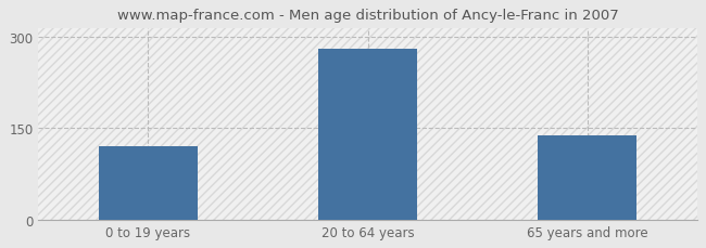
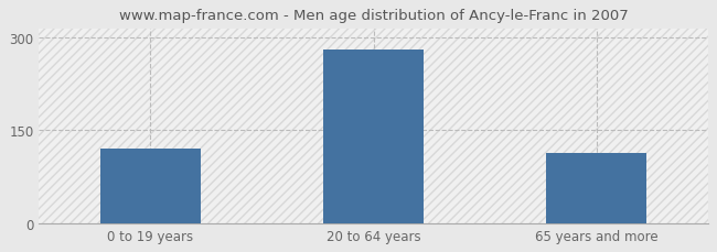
65 years and more: 139 -> 114
